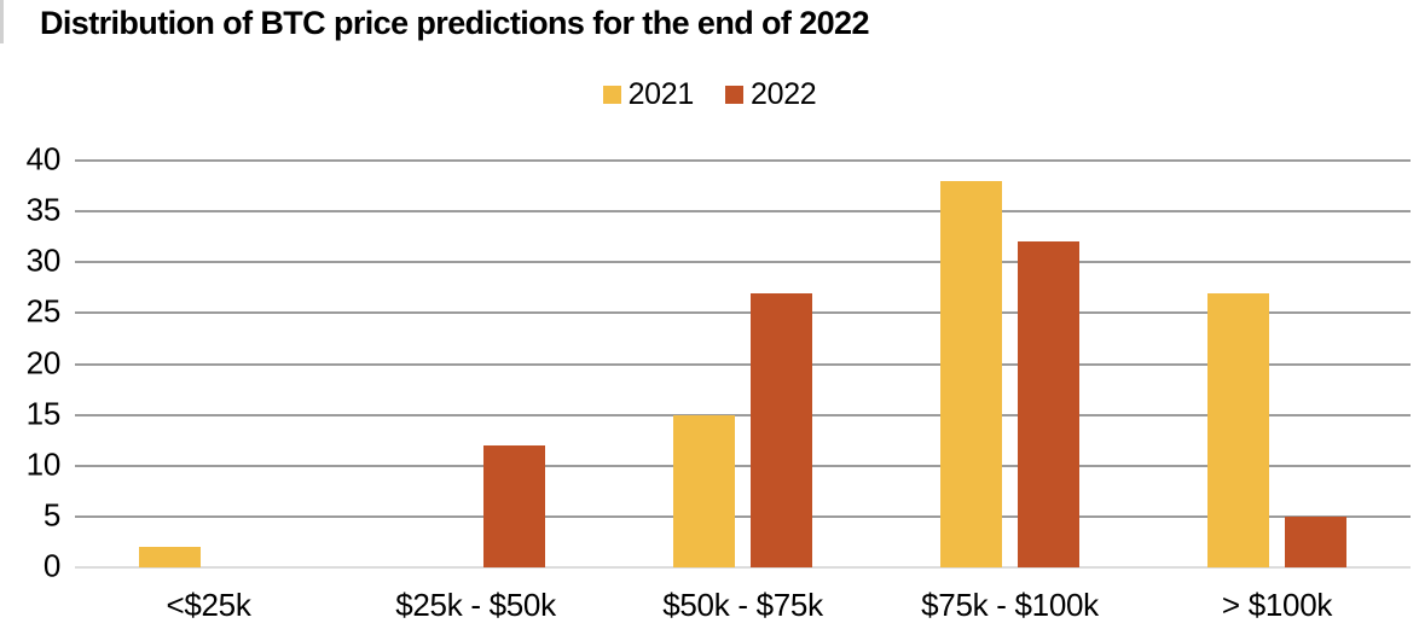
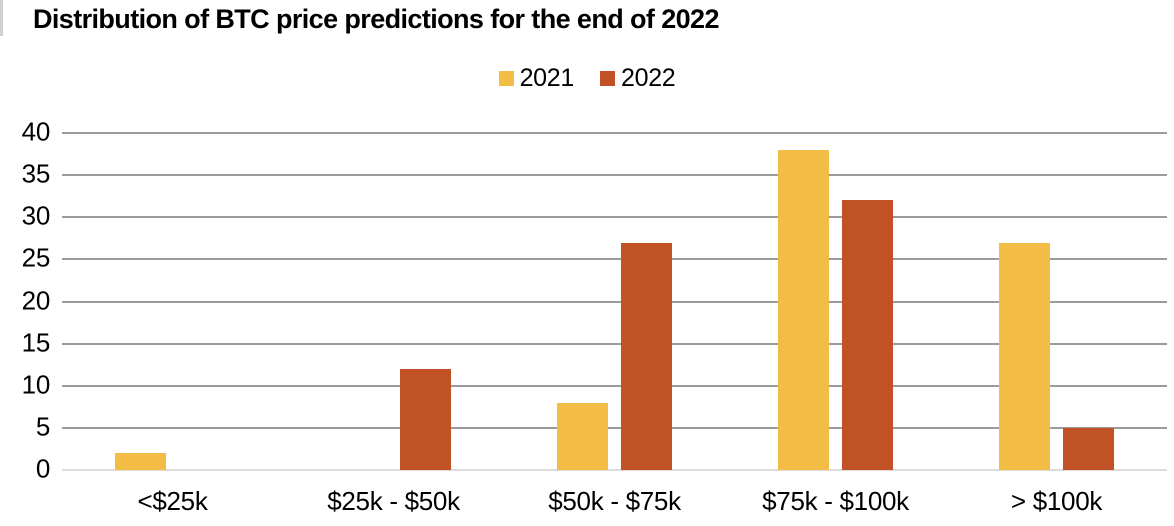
2021/$50k - $75k: 15 -> 8
